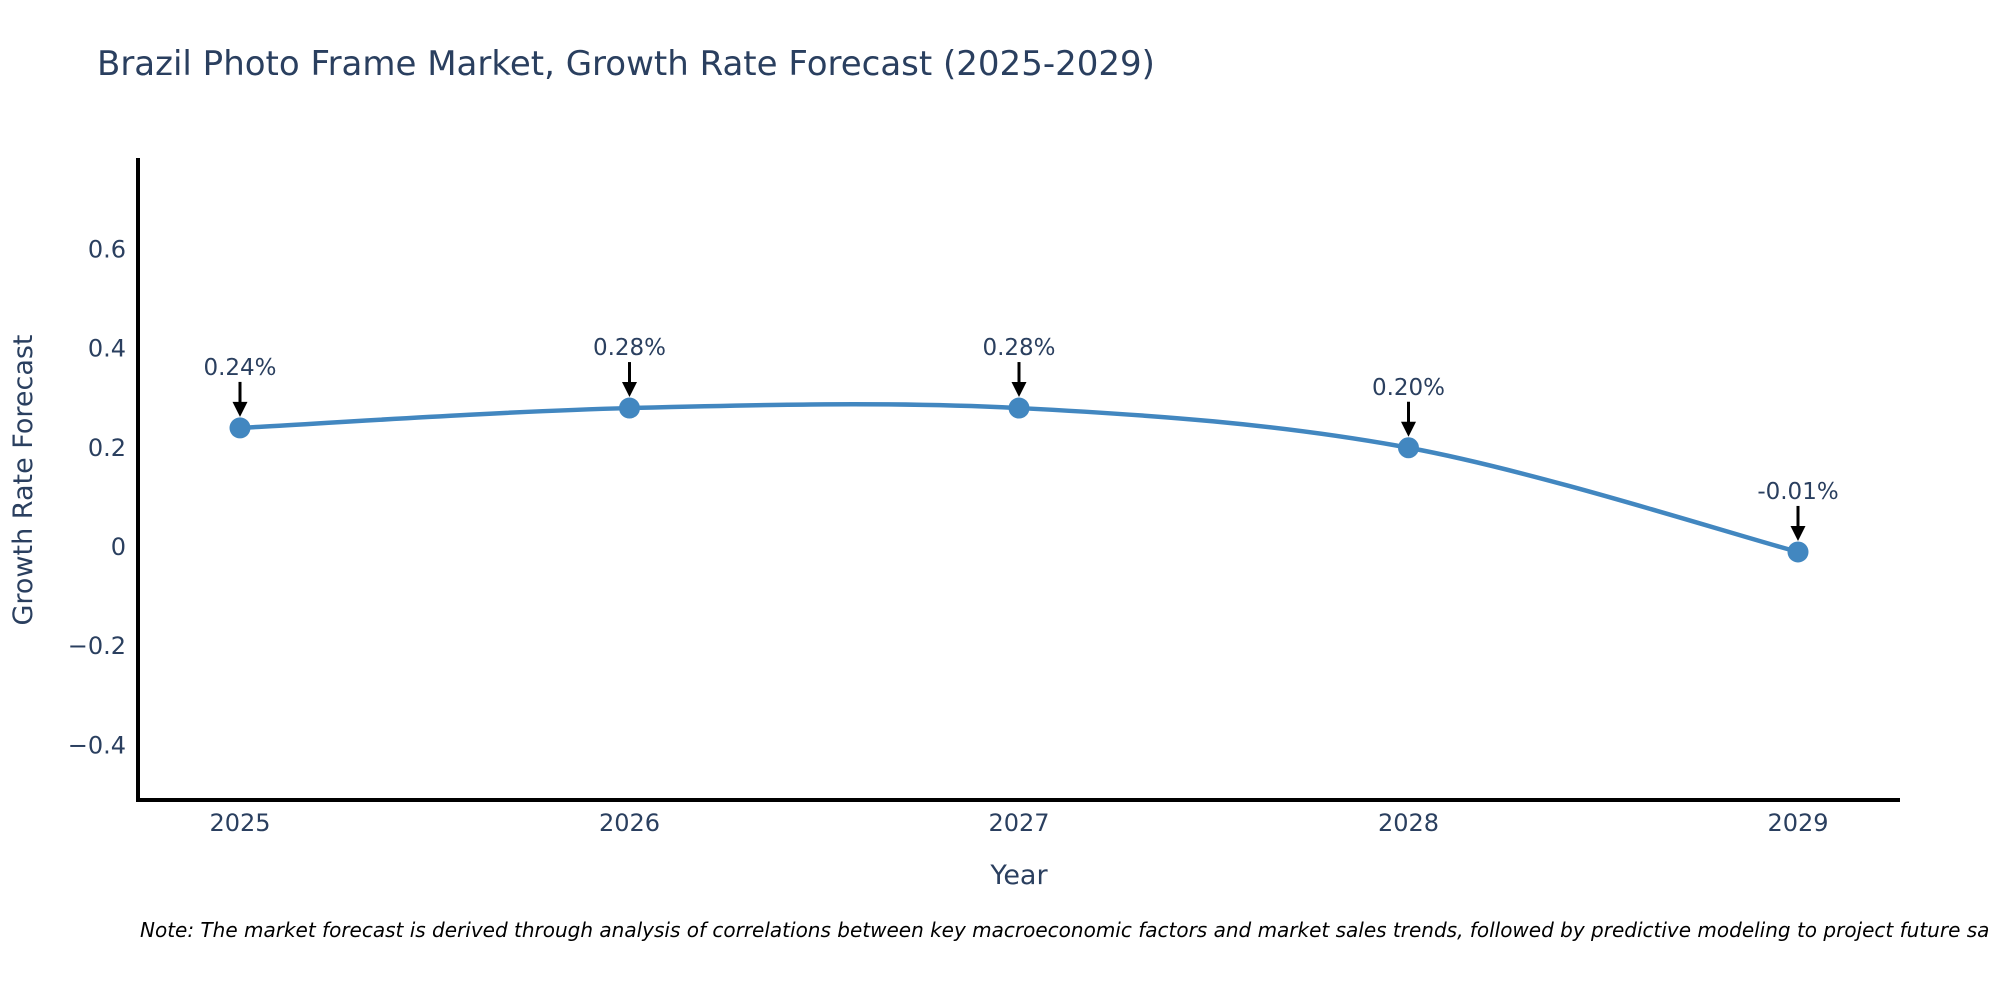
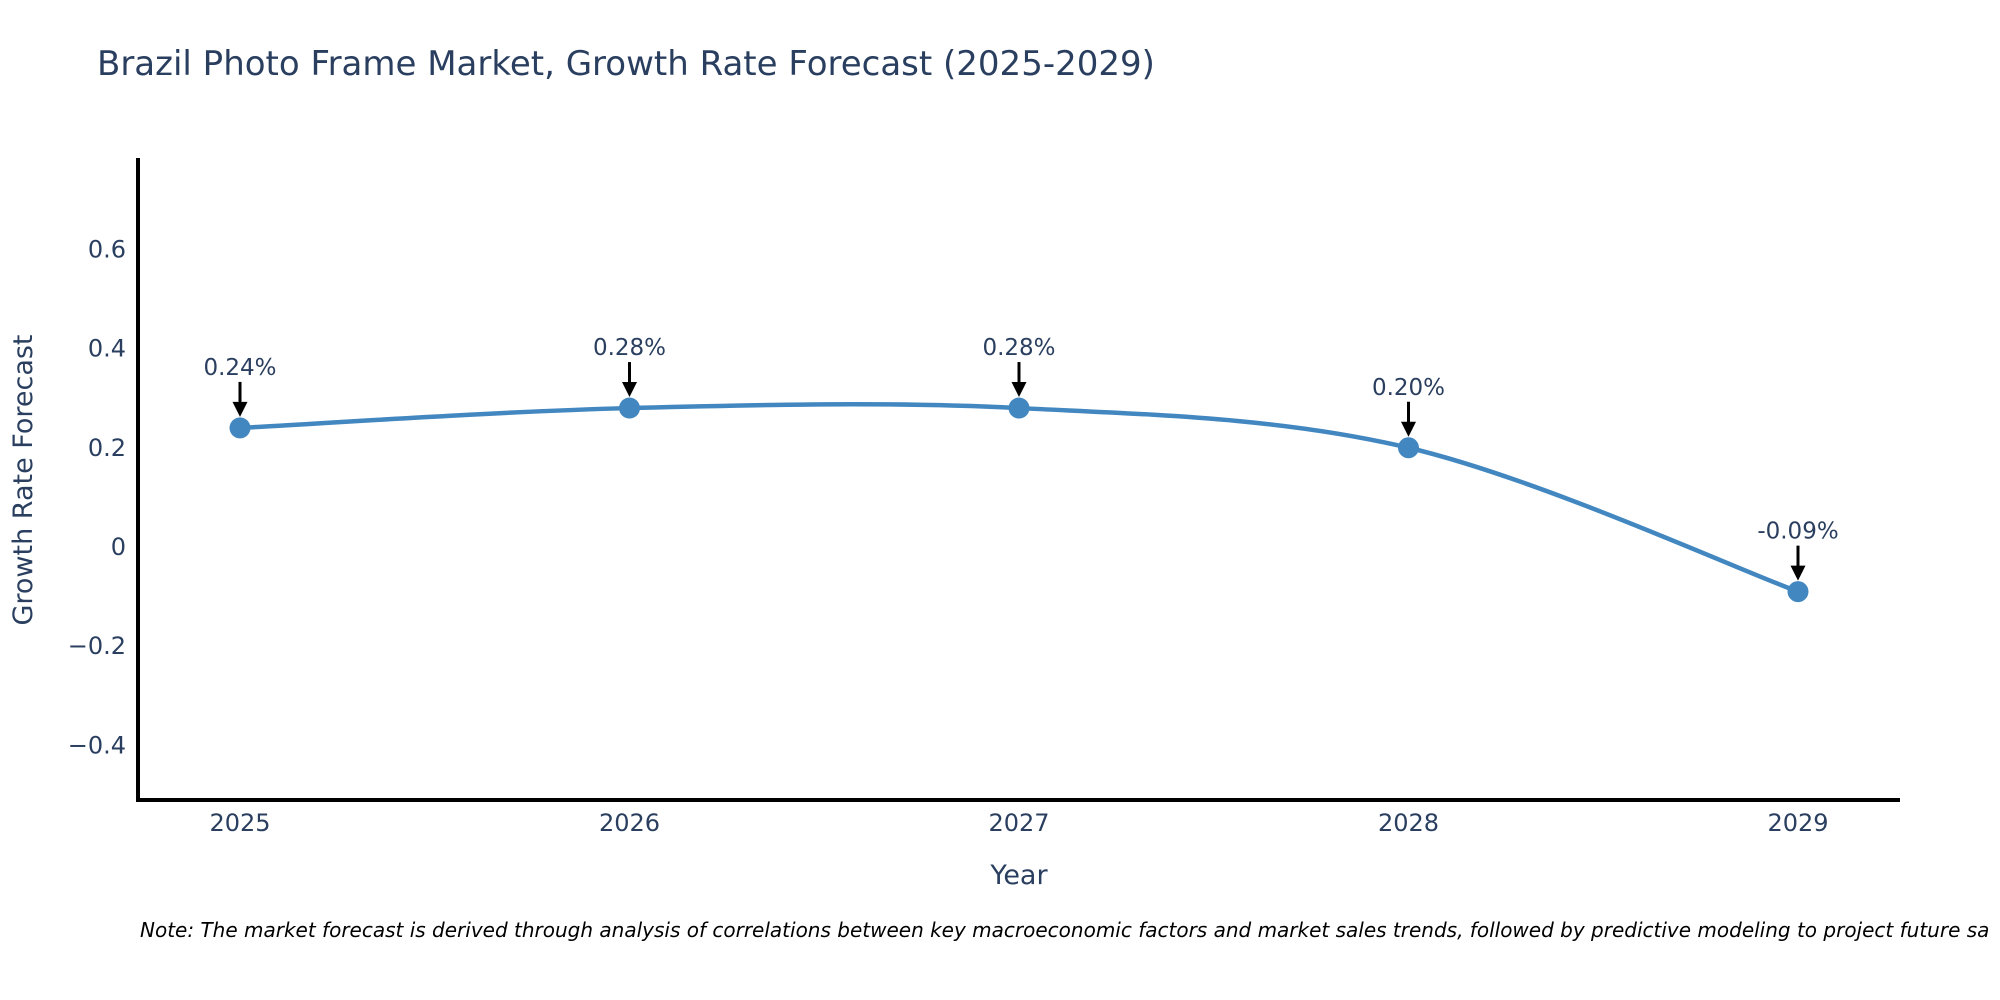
2029: -0.01% -> -0.09%
